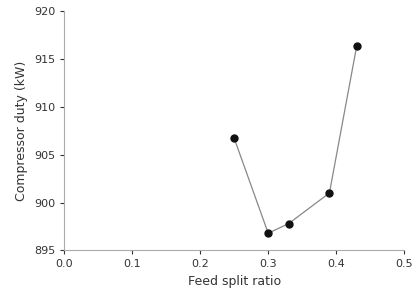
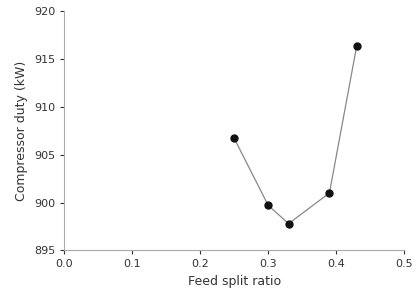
0.3: 896.8 -> 899.7
